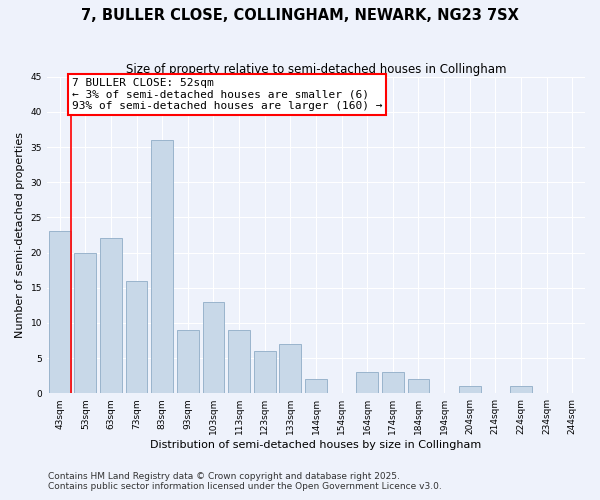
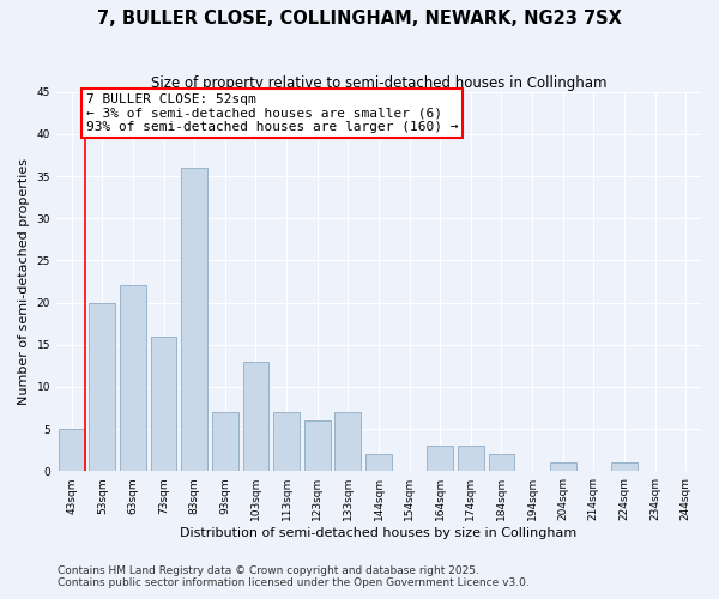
43sqm: 23 -> 5
93sqm: 9 -> 7
113sqm: 9 -> 7
